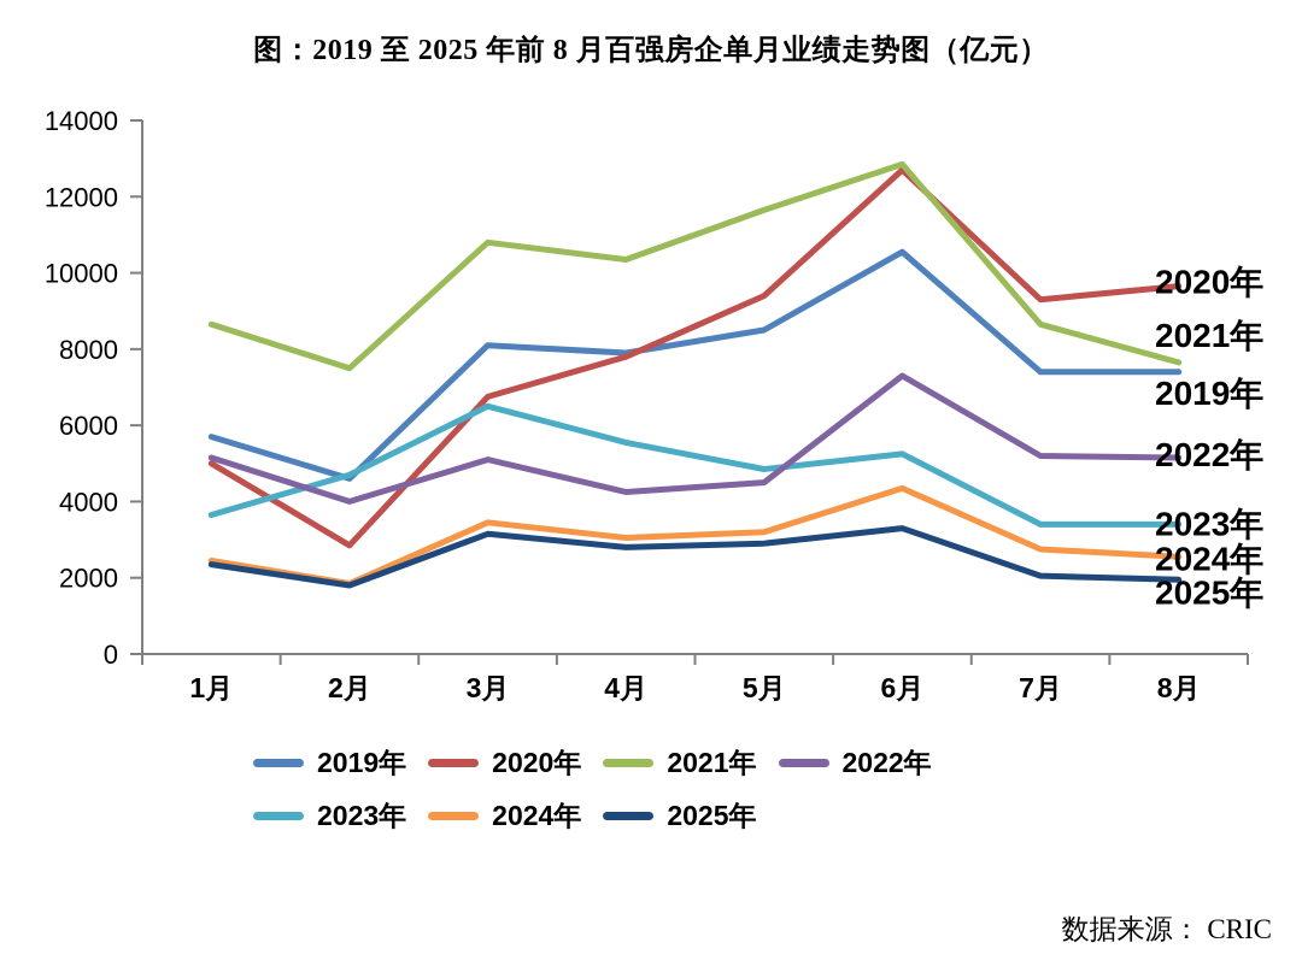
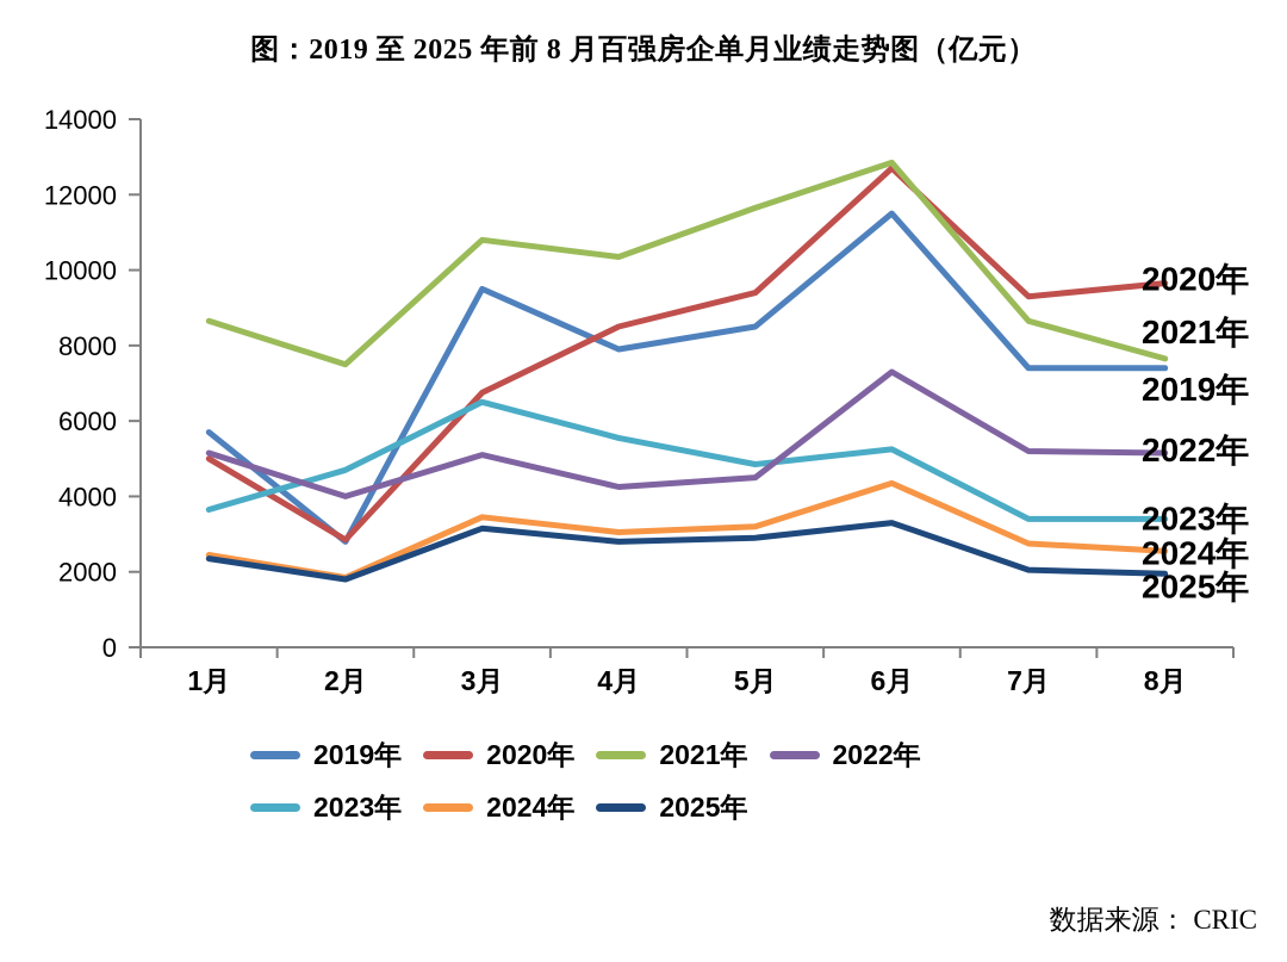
2019年/2月: 4600 -> 2800
2019年/3月: 8100 -> 9500
2020年/4月: 7800 -> 8500
2019年/6月: 10600 -> 11500
